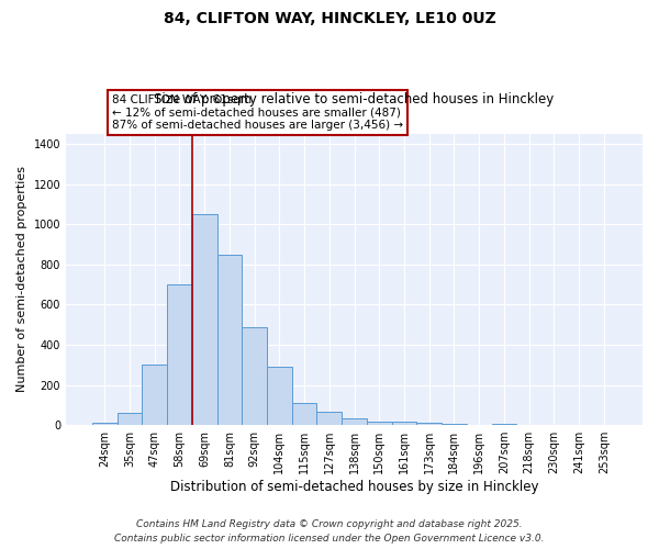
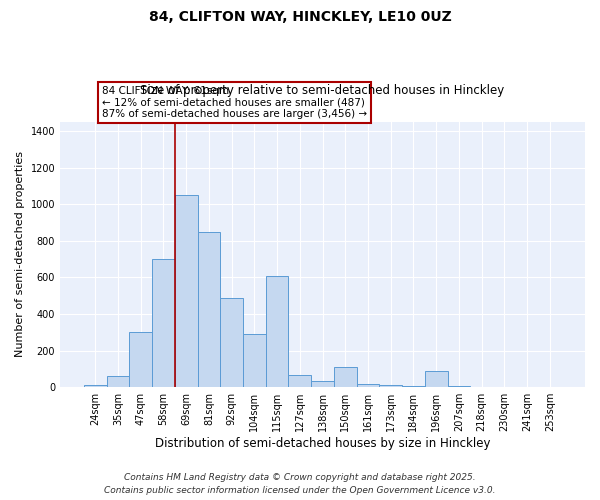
115sqm: 110 -> 610
150sqm: 20 -> 110
196sqm: 0 -> 90
